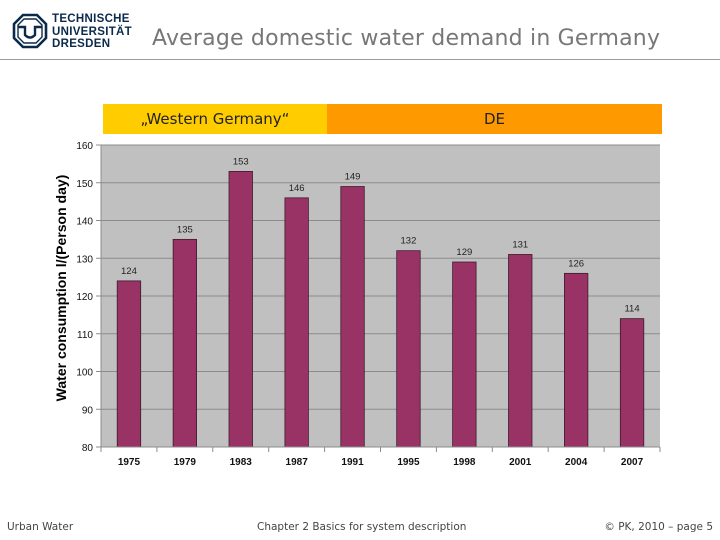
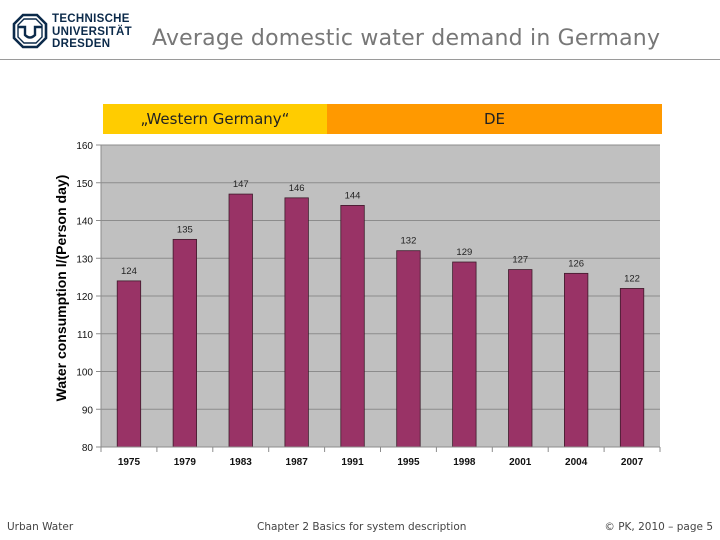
1983: 153 -> 147
1991: 149 -> 144
2001: 131 -> 127
2007: 114 -> 122
